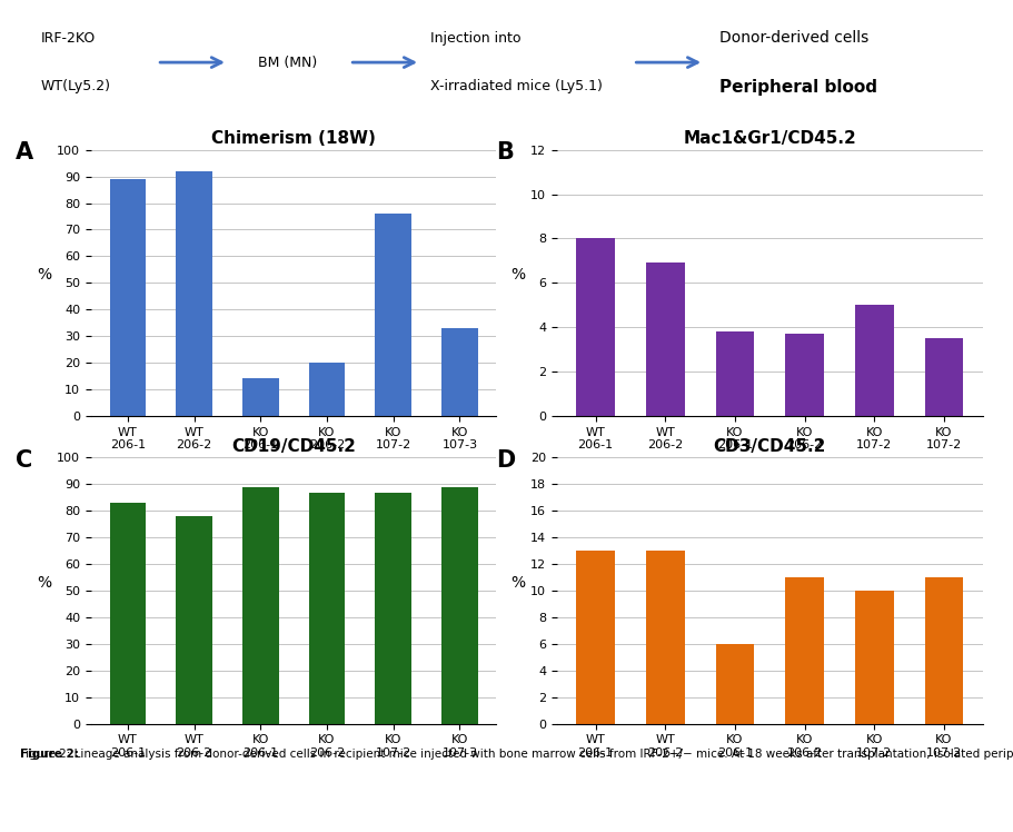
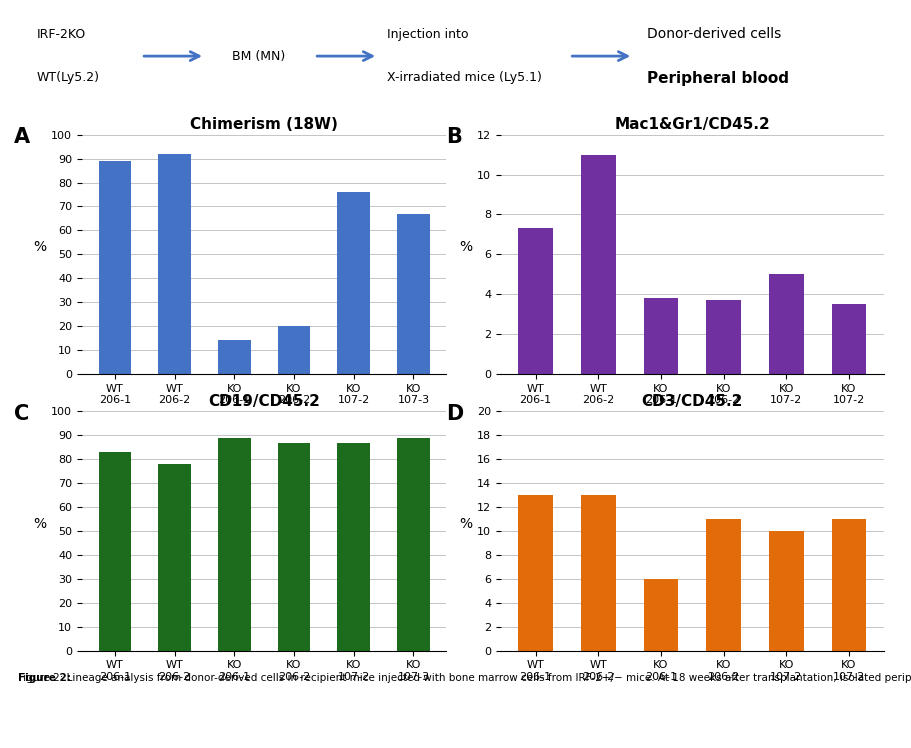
Chimerism (18W)/KO 107-3: 33 -> 67
Mac1&Gr1/CD45.2/WT 206-1: 8.0 -> 7.3
Mac1&Gr1/CD45.2/WT 206-2: 6.9 -> 11.0
